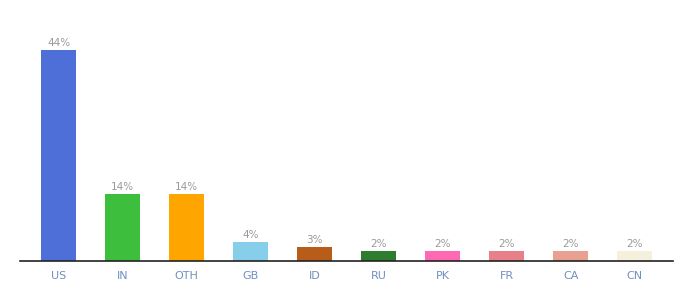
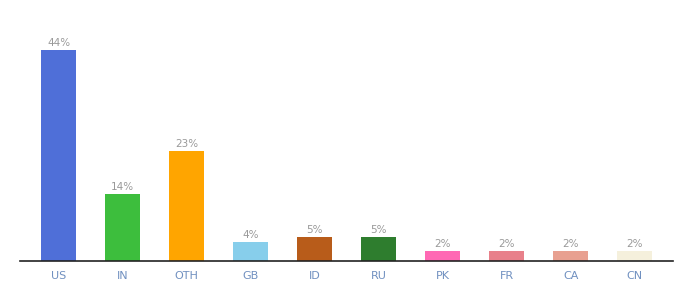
OTH: 14% -> 23%
ID: 3% -> 5%
RU: 2% -> 5%
